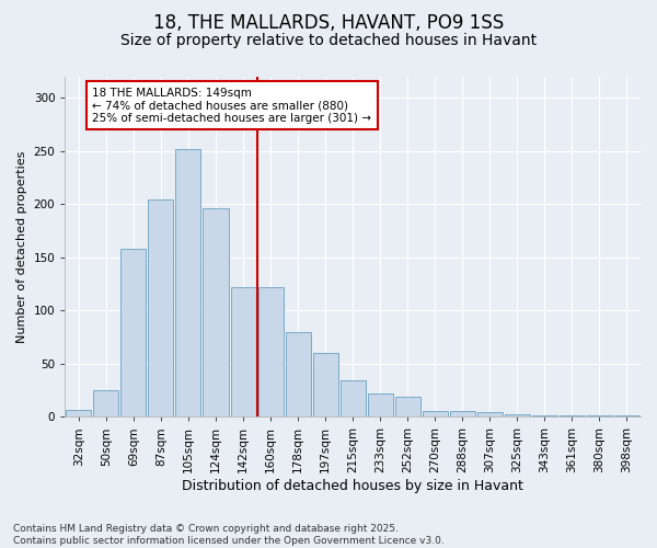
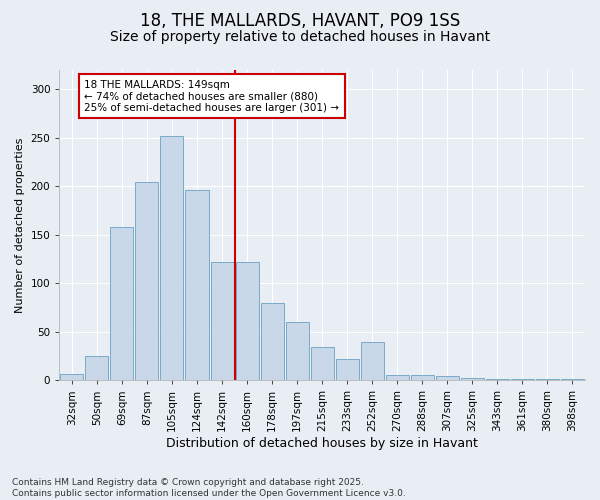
252sqm: 19 -> 40
